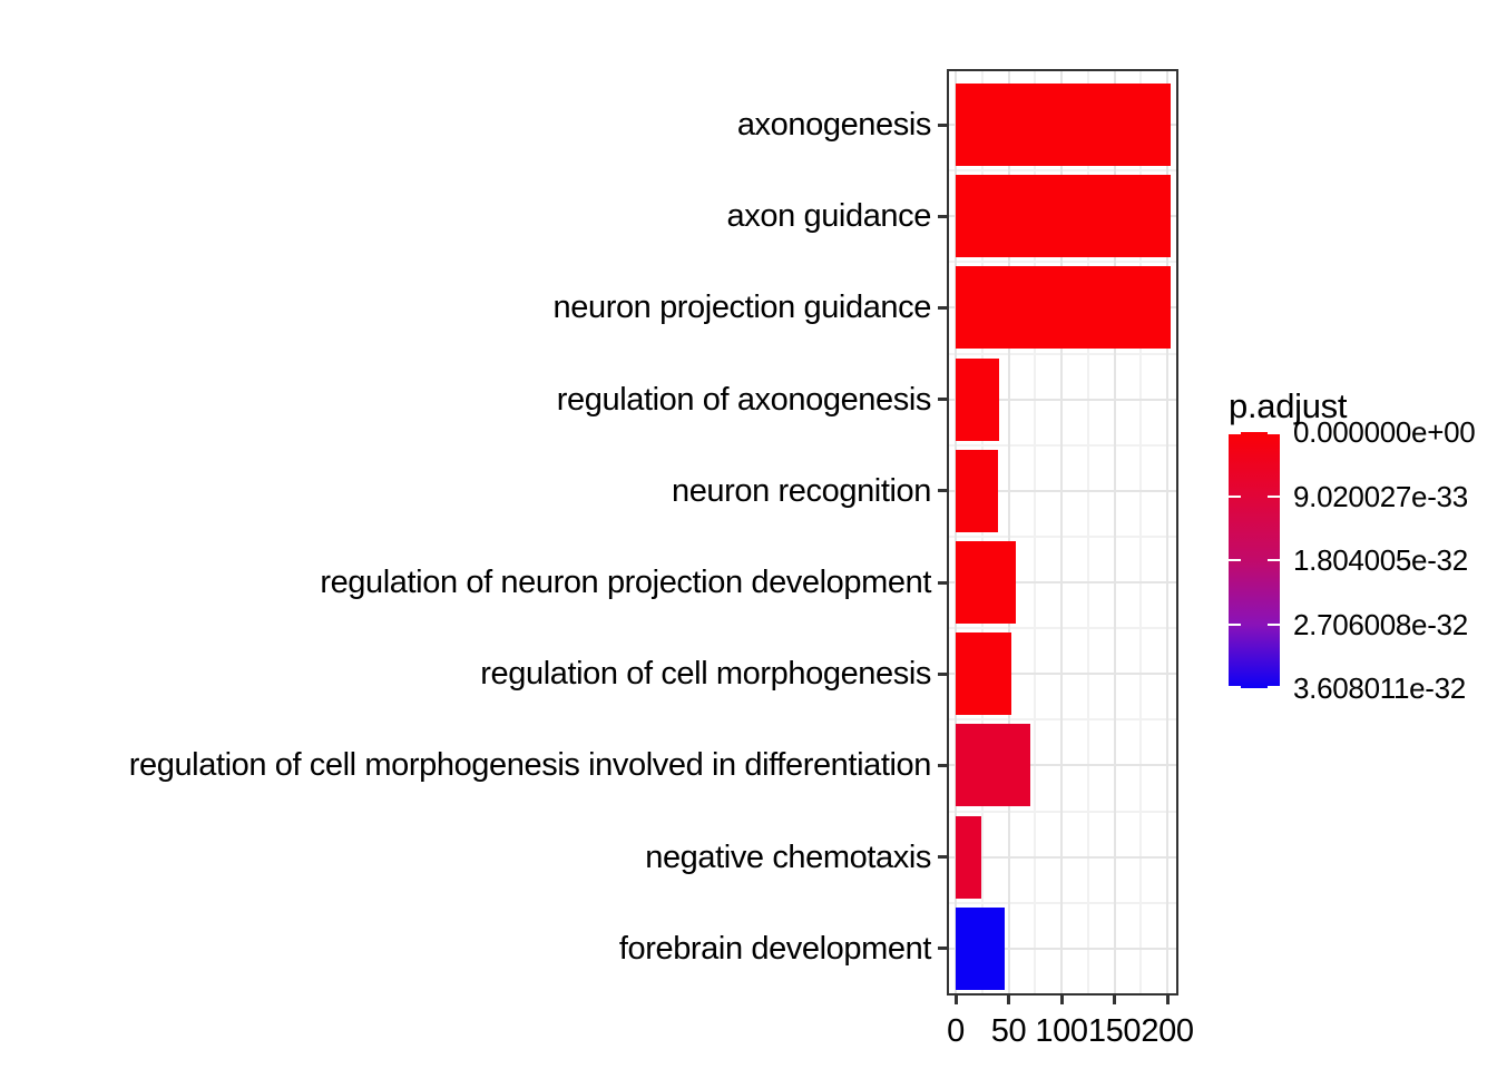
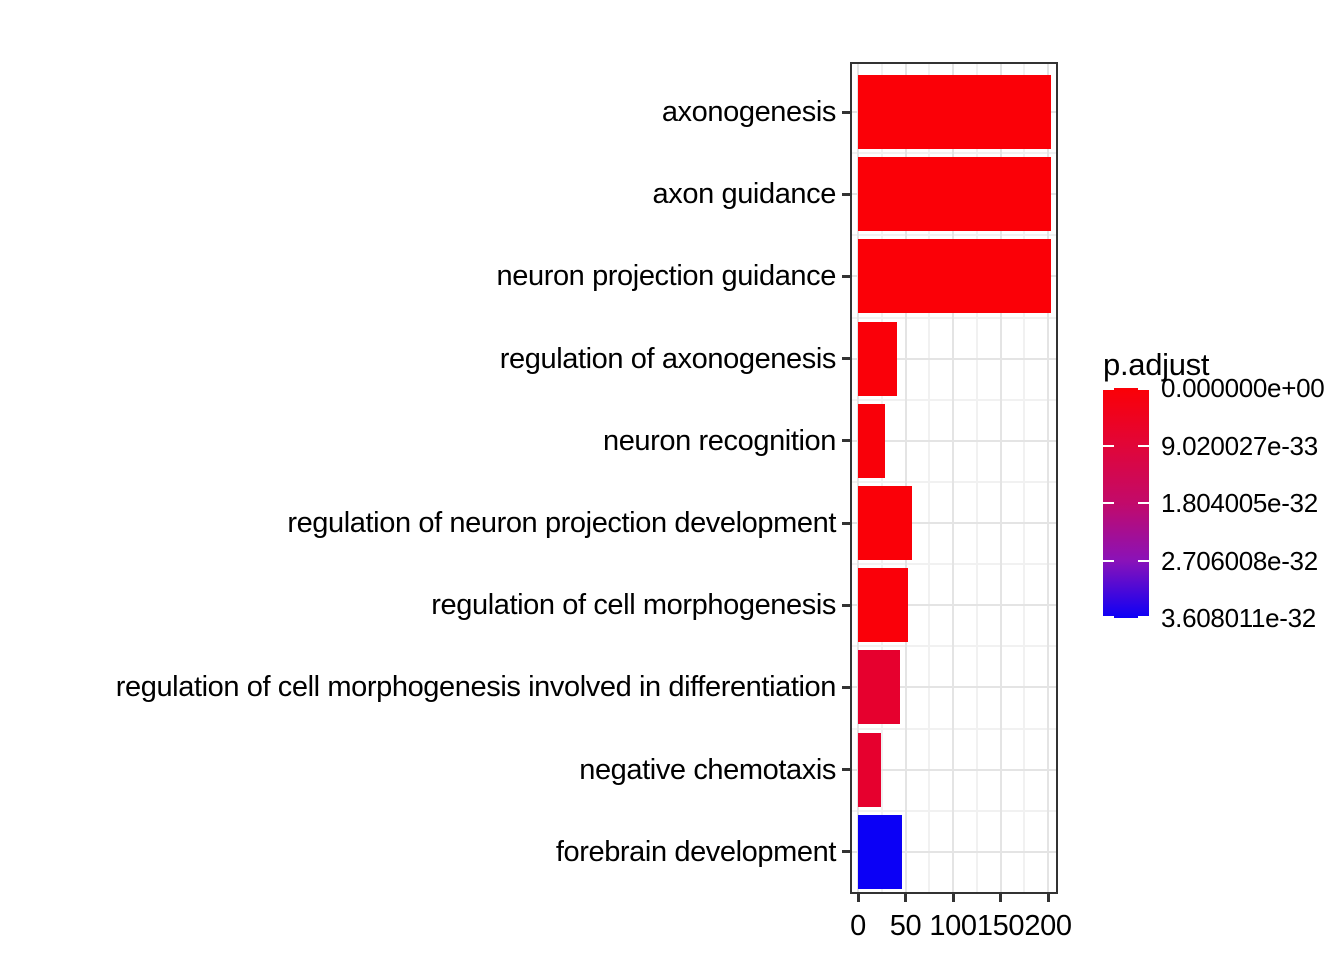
neuron recognition: 40 -> 30
regulation of cell morphogenesis involved in differentiation: 70 -> 40
